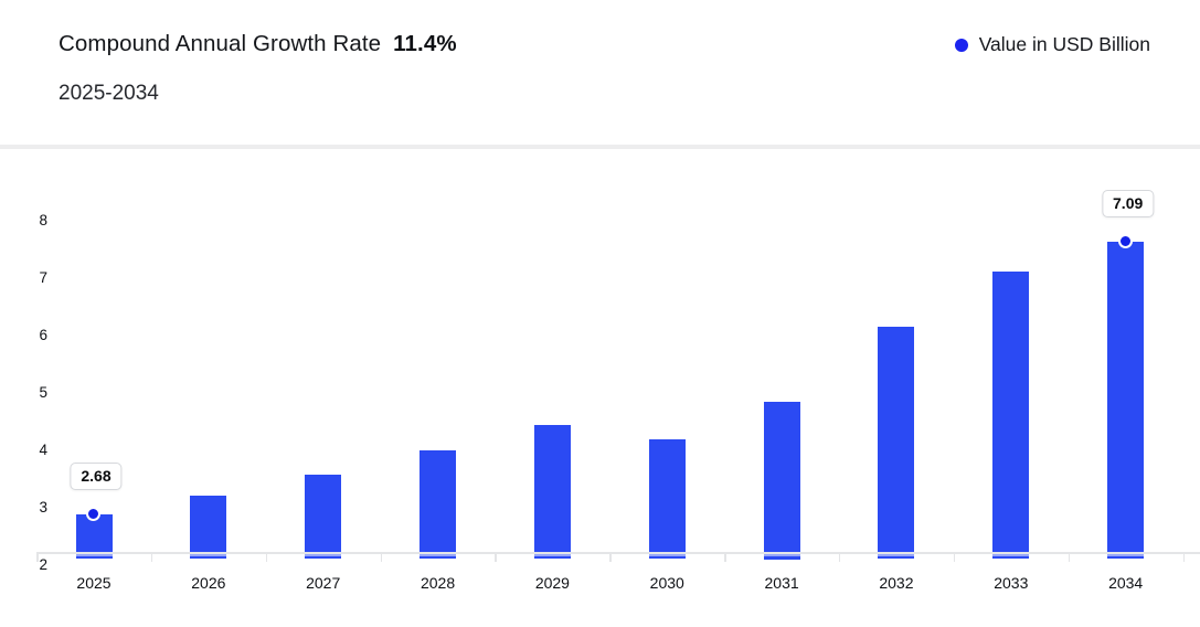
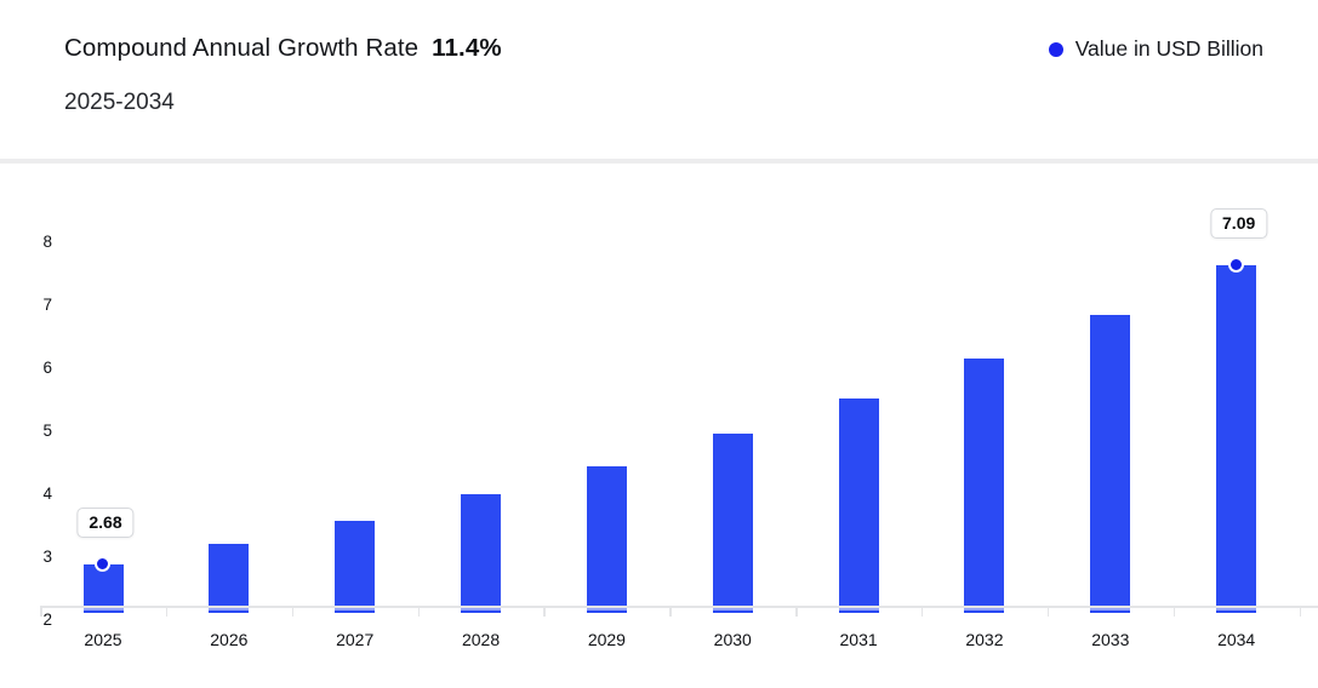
2030: 3.9 -> 4.6
2031: 4.5 -> 5.1
2033: 6.6 -> 6.4
